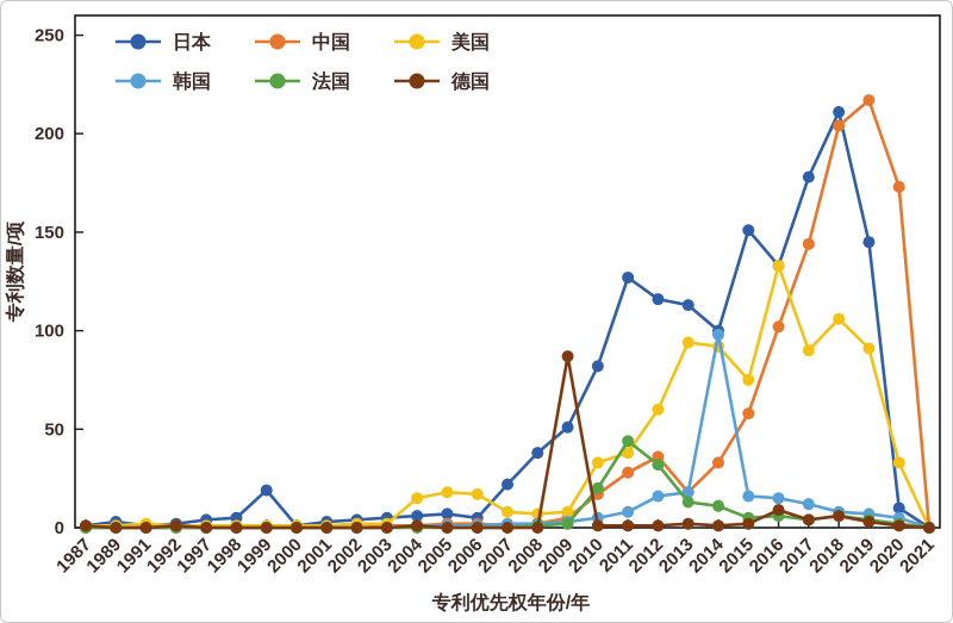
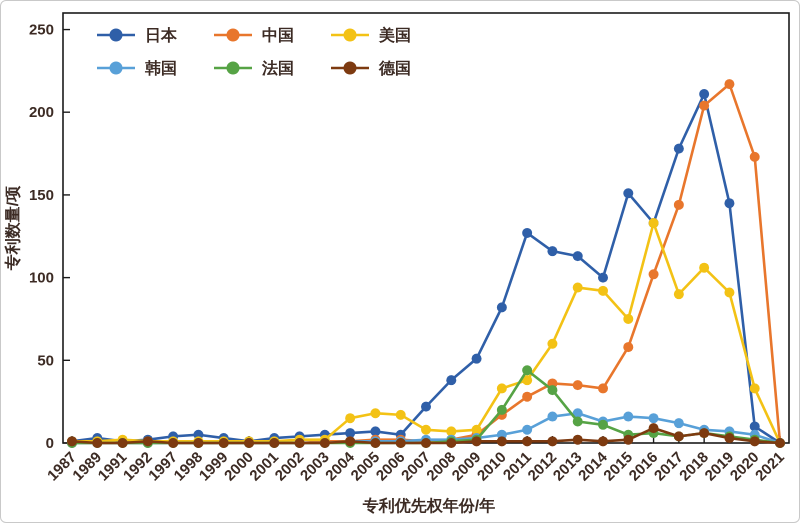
日本/1999: 19 -> 3
德国/2009: 87 -> 1
中国/2013: 18 -> 35
韩国/2014: 98 -> 13
